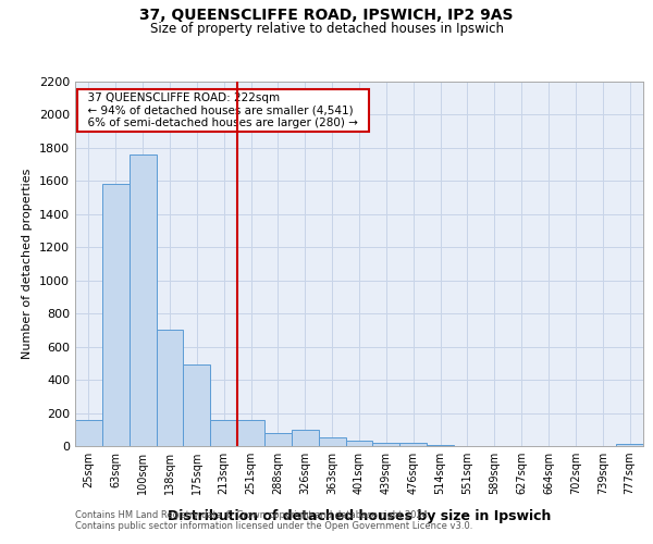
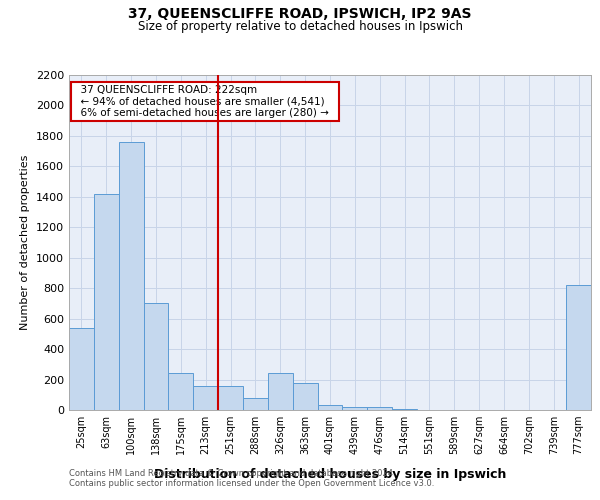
25sqm: 160 -> 540
63sqm: 1580 -> 1420
175sqm: 490 -> 240
326sqm: 100 -> 240
363sqm: 50 -> 180
777sqm: 10 -> 820
